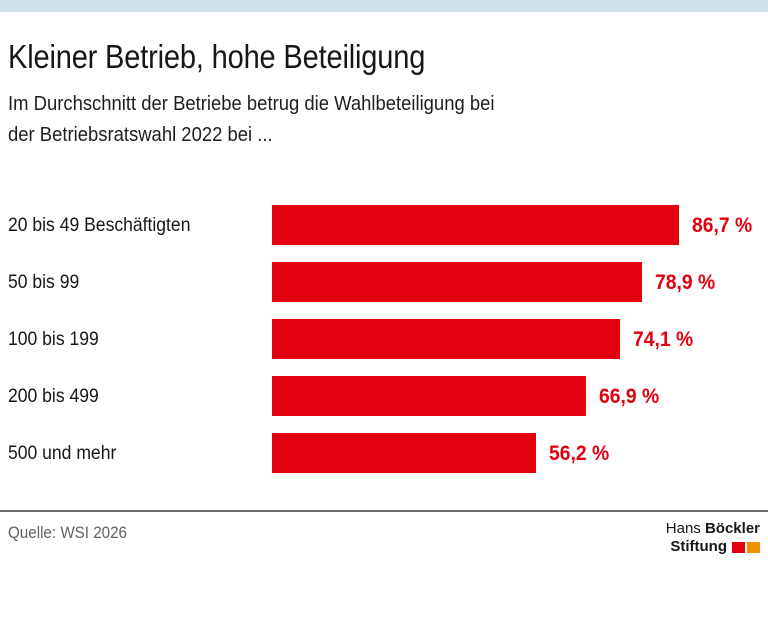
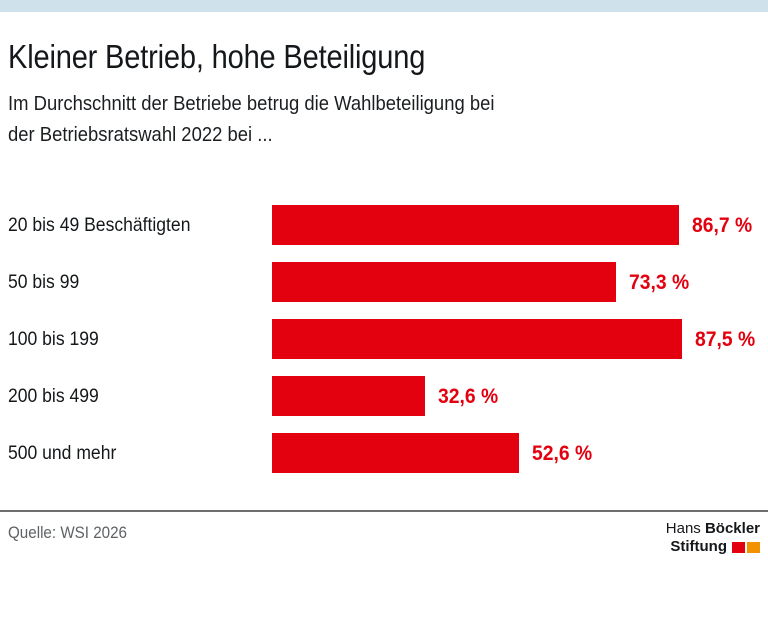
50 bis 99: 78,9 -> 73,3
100 bis 199: 74,1 -> 87,5
200 bis 499: 66,9 -> 32,6
500 und mehr: 56,2 -> 52,6
